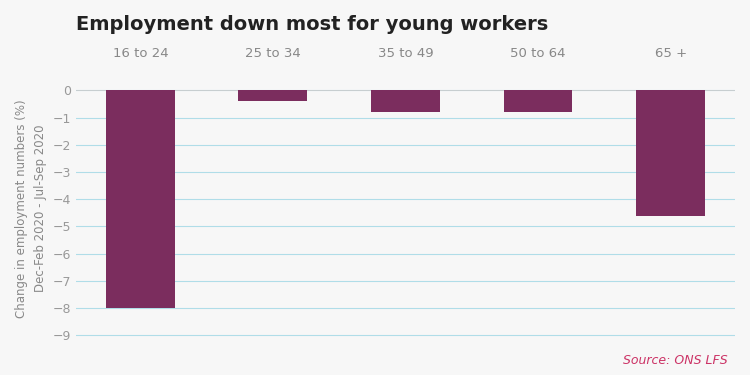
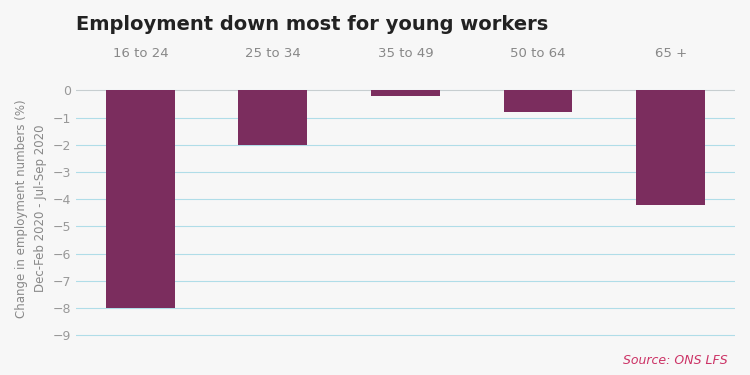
25 to 34: -0.4 -> -2.0
35 to 49: -0.8 -> -0.2
65 +: -4.6 -> -4.2
